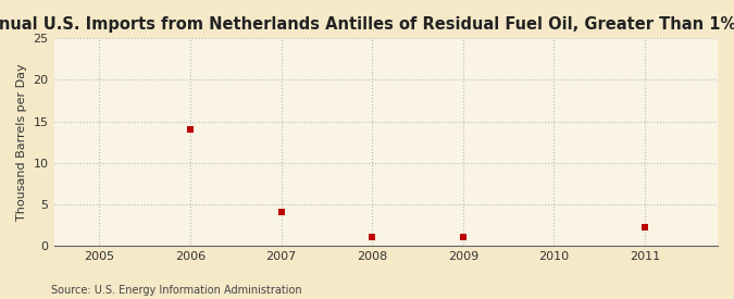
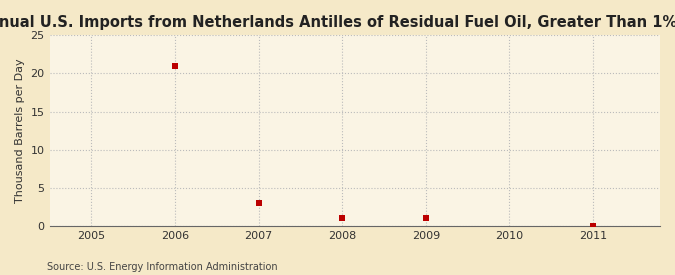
2006: 14.0 -> 21.0
2007: 4.0 -> 3.0
2011: 2.2 -> 0.1
